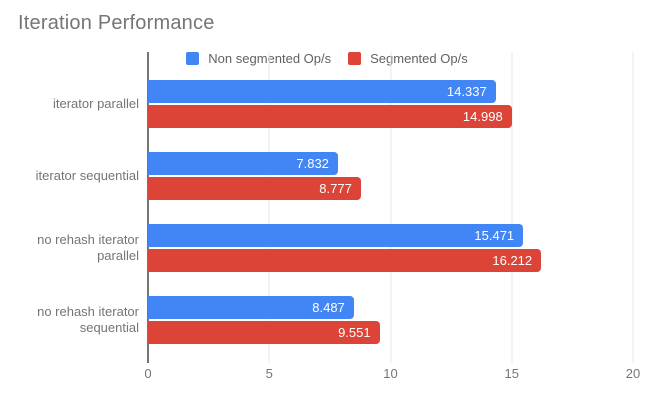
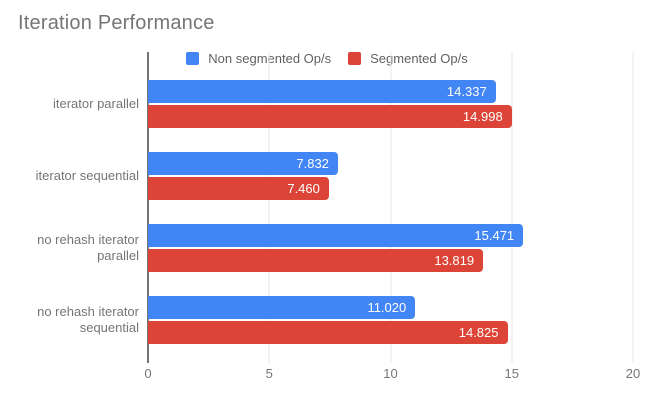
Segmented Op/s/iterator sequential: 8.777 -> 7.460
Segmented Op/s/no rehash iterator parallel: 16.212 -> 13.819
Non segmented Op/s/no rehash iterator sequential: 8.487 -> 11.020
Segmented Op/s/no rehash iterator sequential: 9.551 -> 14.825
